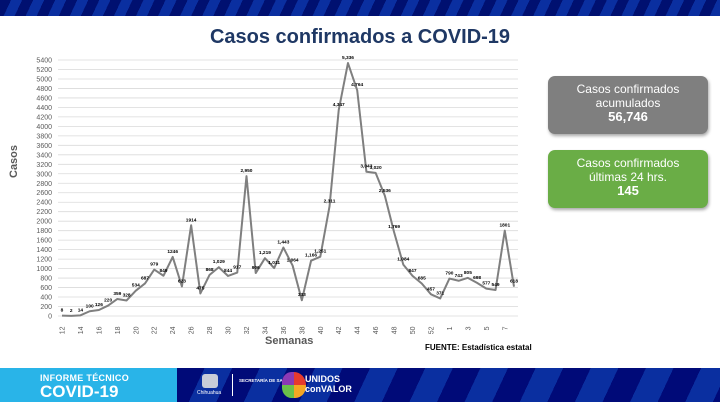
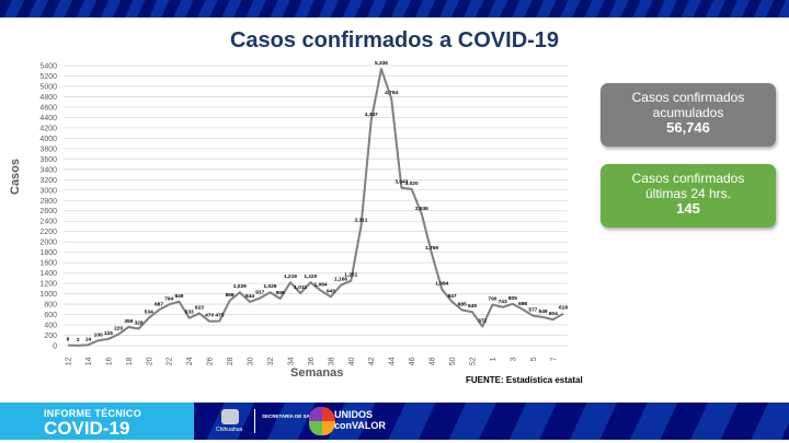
22: 979 -> 794
24: 1246 -> 533
26: 1914 -> 470
32: 2,950 -> 1,029
36: 1,443 -> 1,220
38: 333 -> 943
52: 457 -> 649
7: 1801 -> 504
